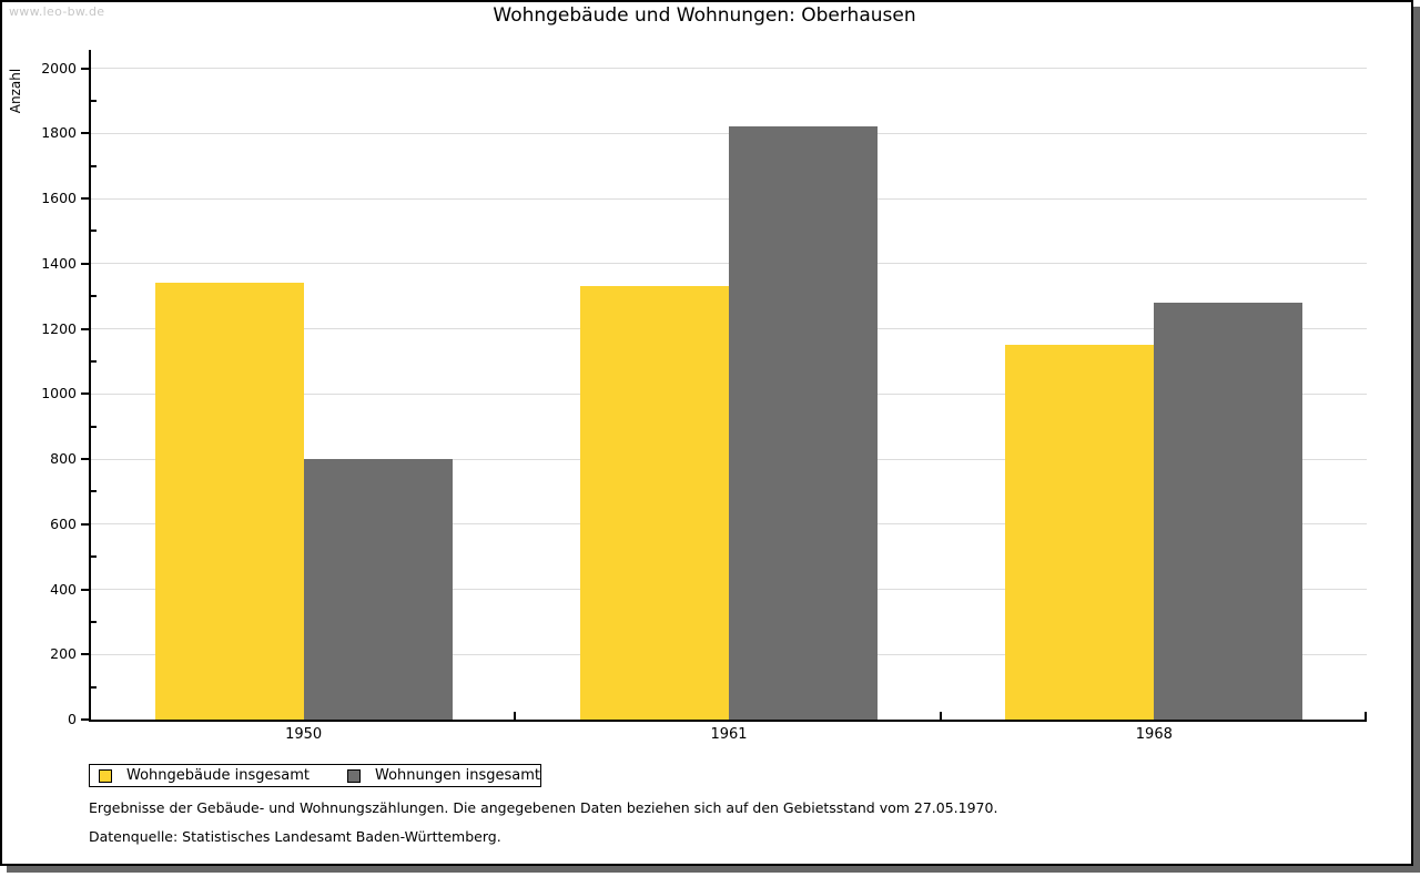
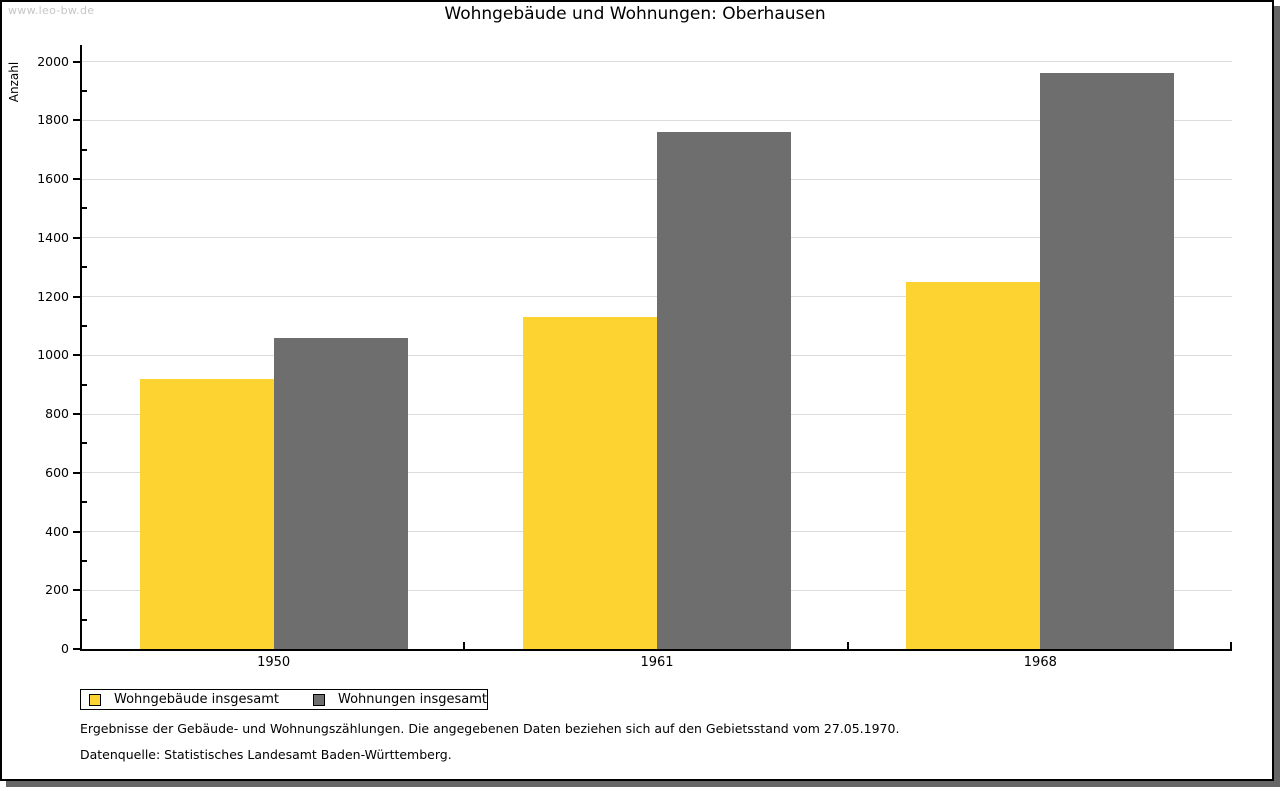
Wohngebäude insgesamt/1950: 1340 -> 920
Wohnungen insgesamt/1950: 800 -> 1060
Wohngebäude insgesamt/1961: 1330 -> 1130
Wohnungen insgesamt/1961: 1820 -> 1760
Wohngebäude insgesamt/1968: 1150 -> 1250
Wohnungen insgesamt/1968: 1280 -> 1960
